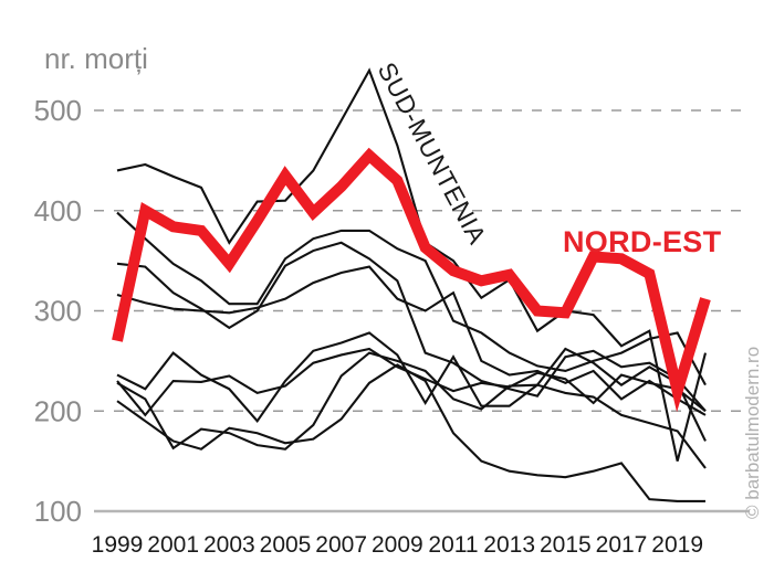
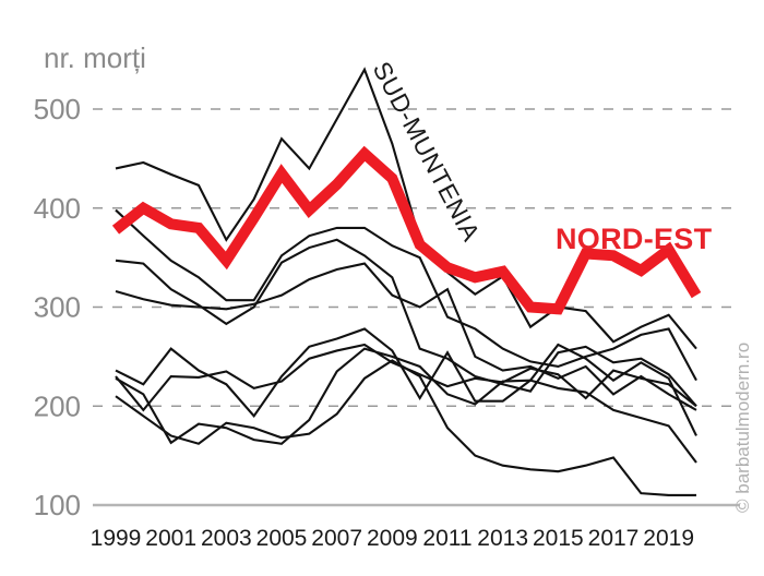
NORD-EST/1999: 270 -> 380
SUD-MUNTENIA/2005: 410 -> 470
SUD-MUNTENIA/2011: 350 -> 340
NORD-EST/2019: 220 -> 360
SUD-MUNTENIA/2019: 150 -> 290
